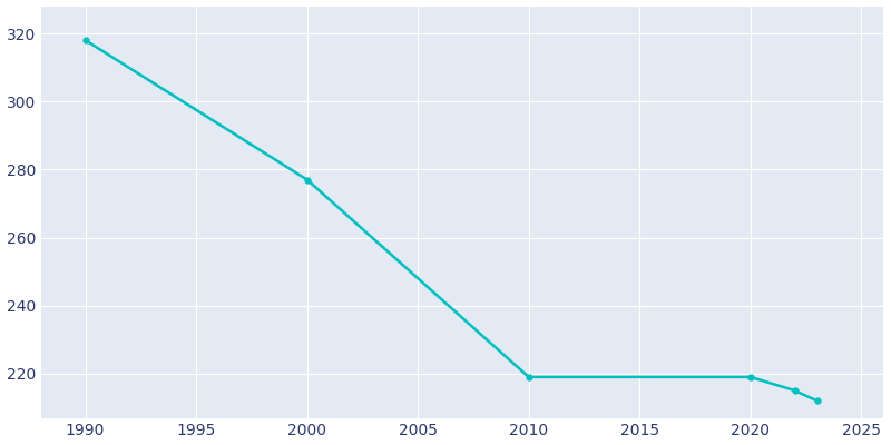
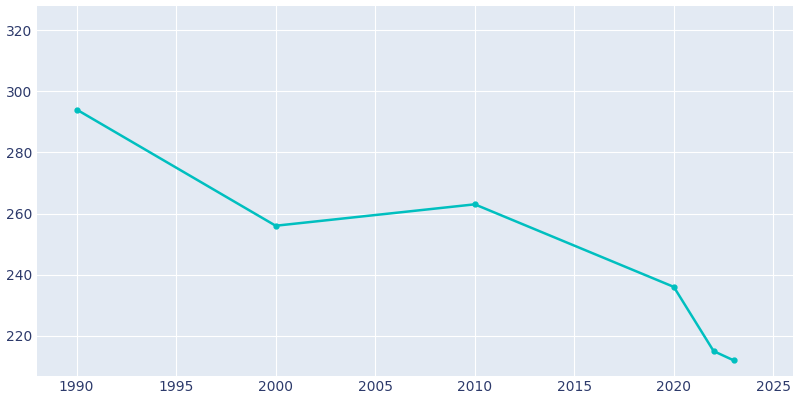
1990: 318 -> 294
2000: 277 -> 256
2010: 219 -> 263
2020: 219 -> 236
